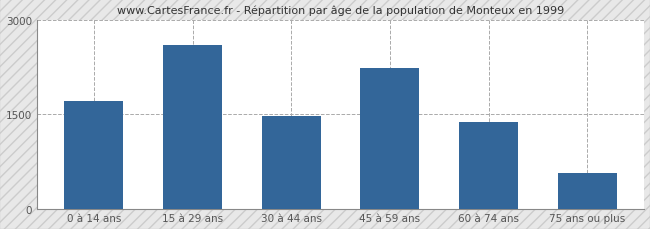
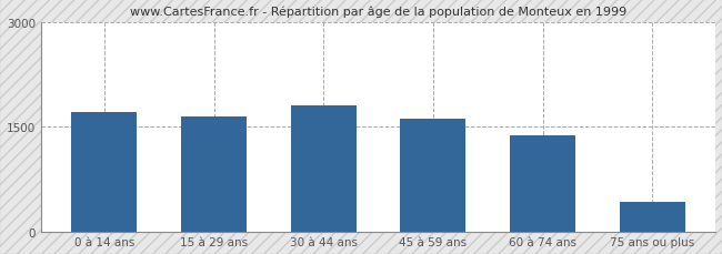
15 à 29 ans: 2600 -> 1640
30 à 44 ans: 1480 -> 1810
45 à 59 ans: 2240 -> 1620
75 ans ou plus: 560 -> 430
